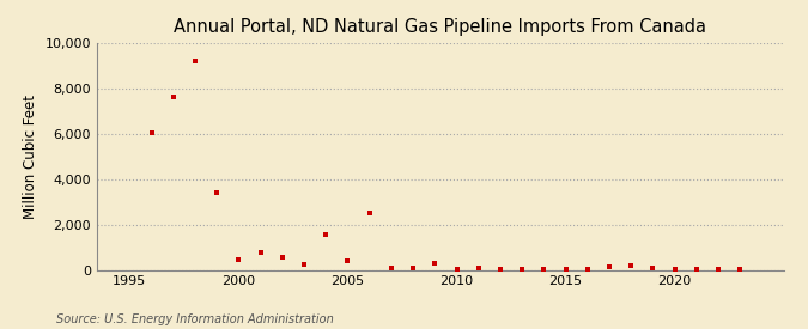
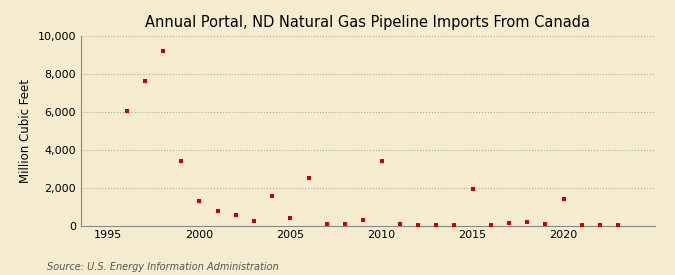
2000: 400 -> 1,300
2010: 0 -> 3,400
2015: 0 -> 1,900
2020: 0 -> 1,400
